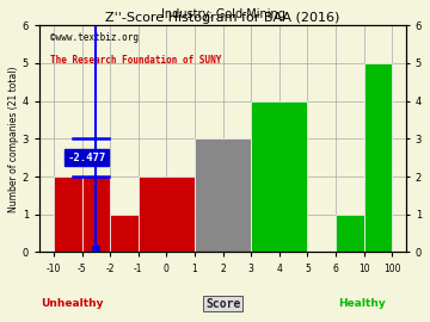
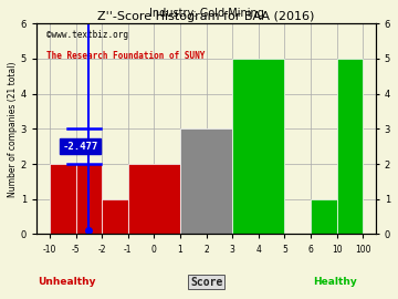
4: 4 -> 5
